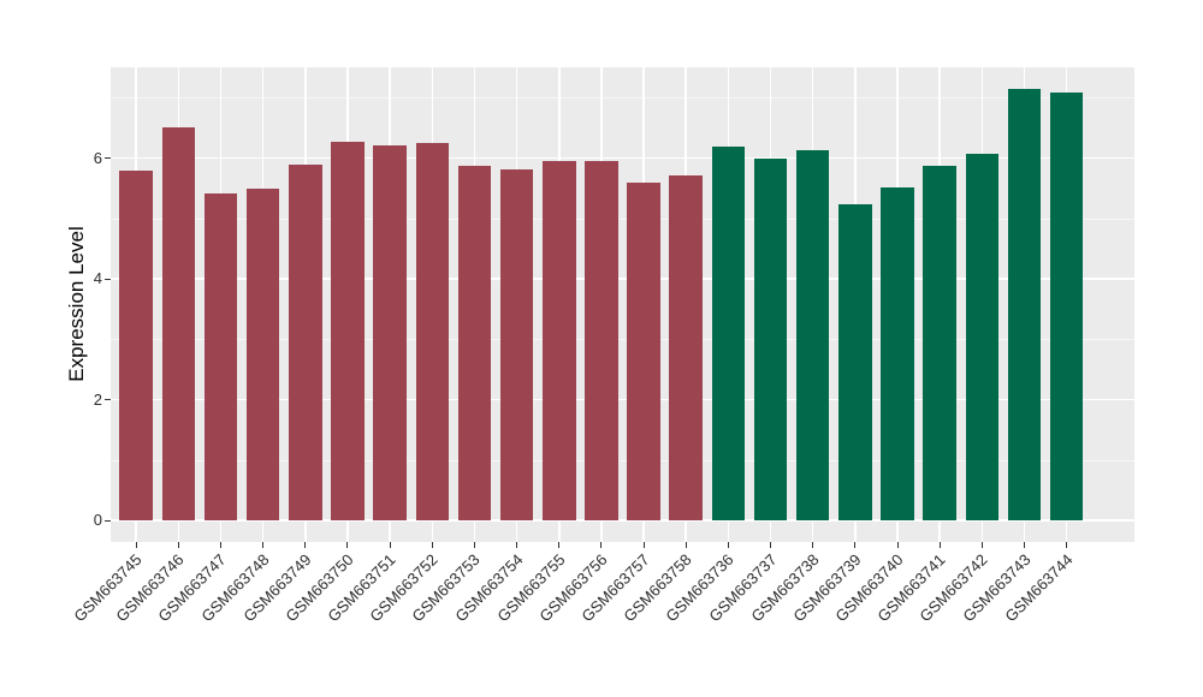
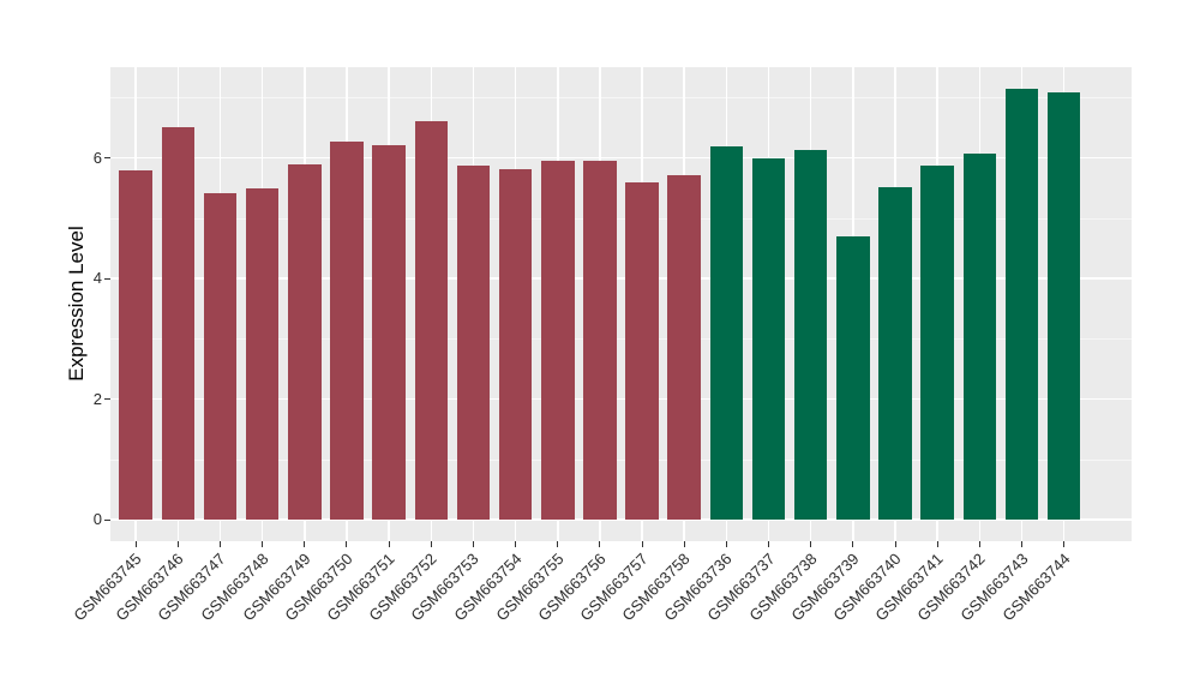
GSM663752: 6.2 -> 6.6
GSM663739: 5.2 -> 4.7
